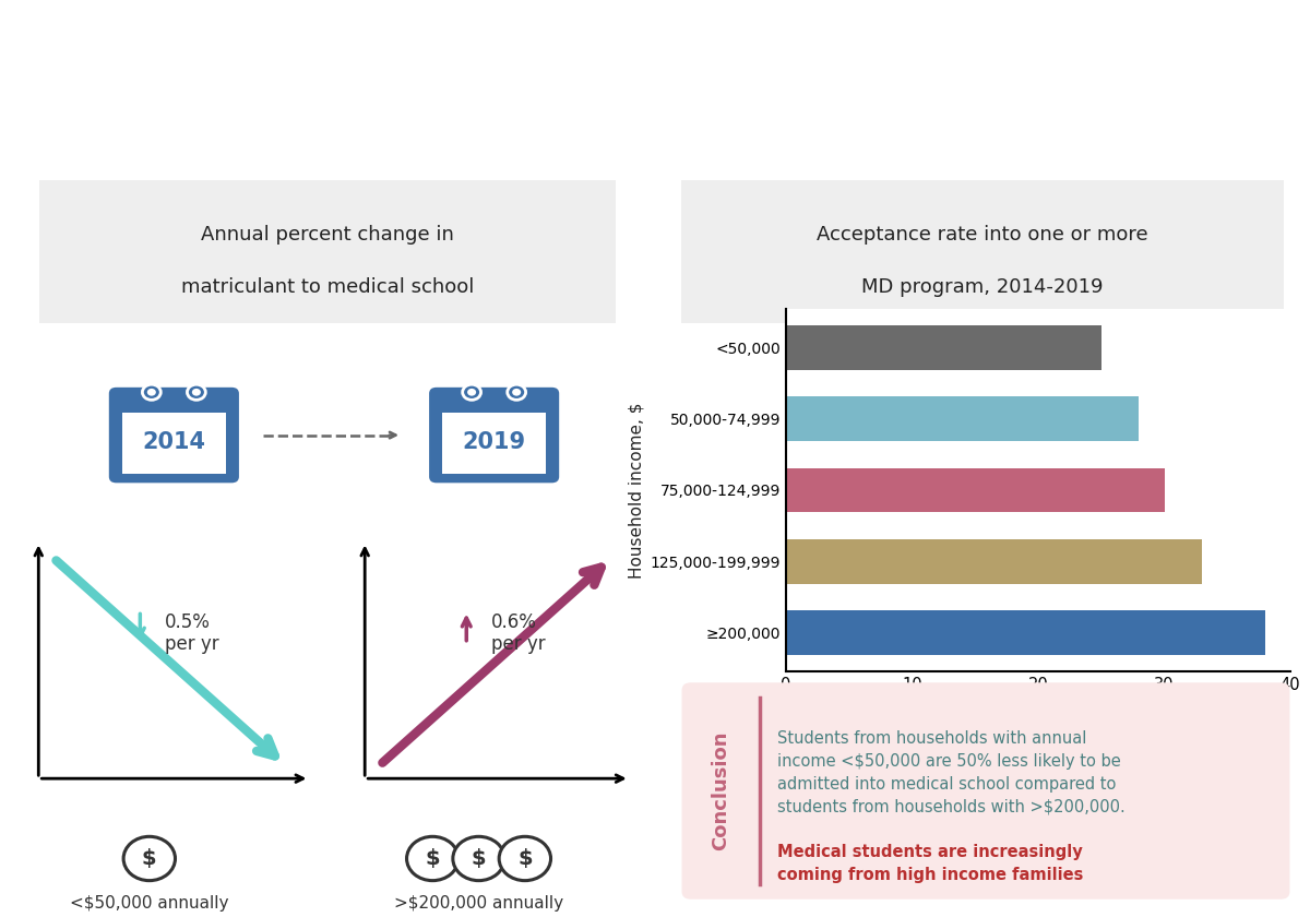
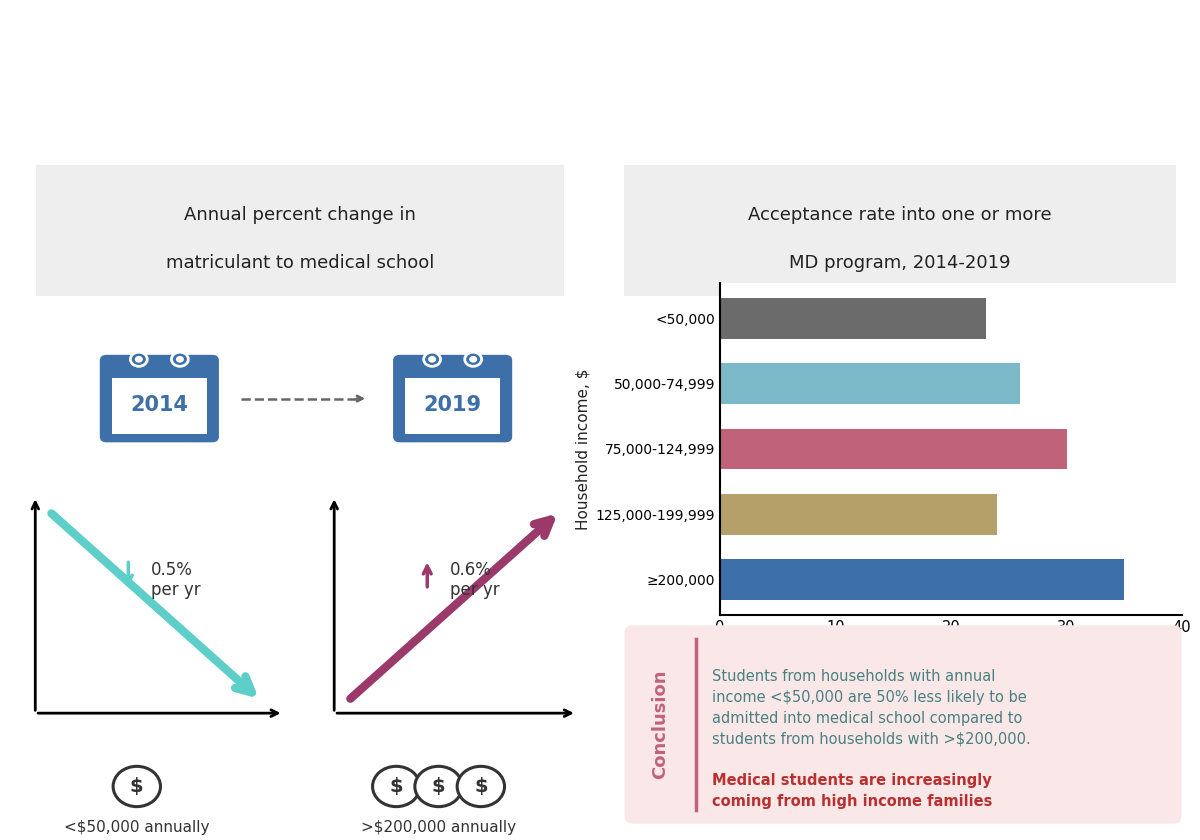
<50,000: 25 -> 23
50,000-74,999: 28 -> 26
125,000-199,999: 33 -> 24
≥200,000: 38 -> 35
